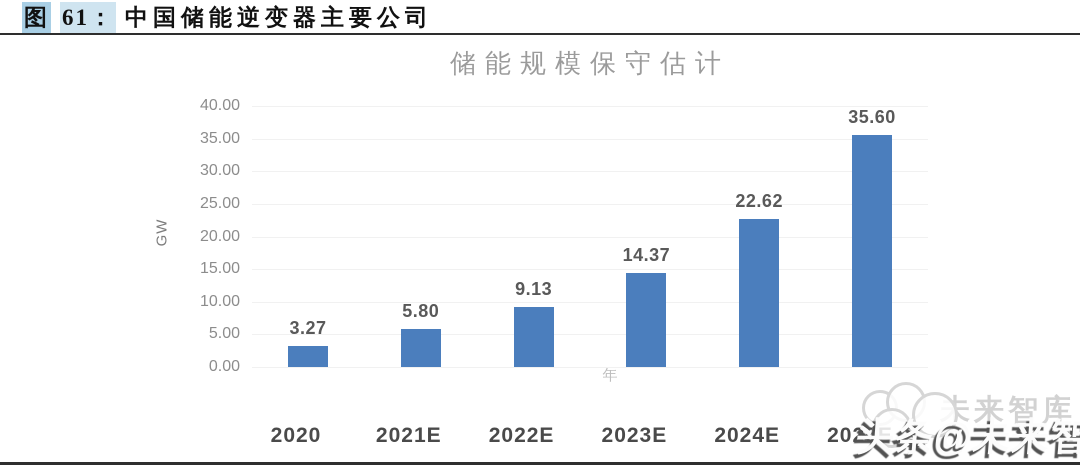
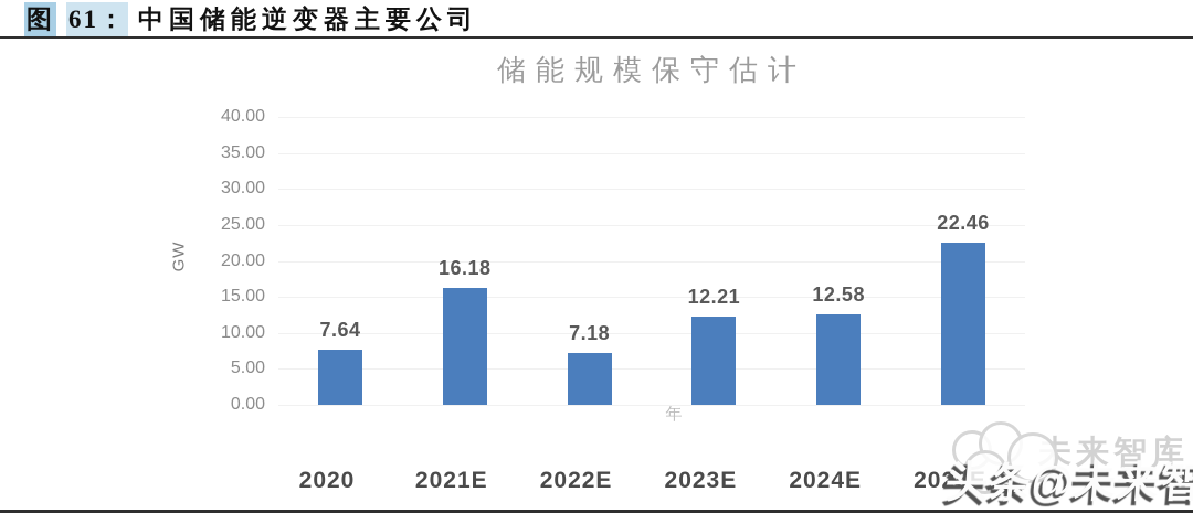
2020: 3.27 -> 7.64
2021E: 5.80 -> 16.18
2022E: 9.13 -> 7.18
2023E: 14.37 -> 12.21
2024E: 22.62 -> 12.58
2025E: 35.60 -> 22.46
